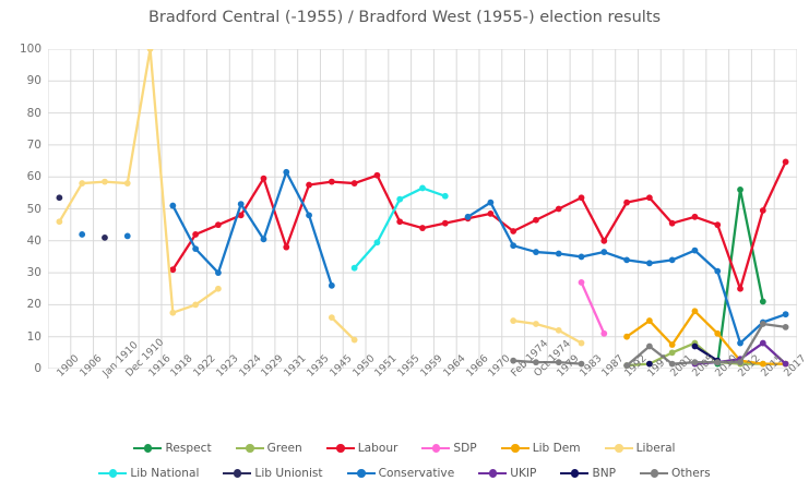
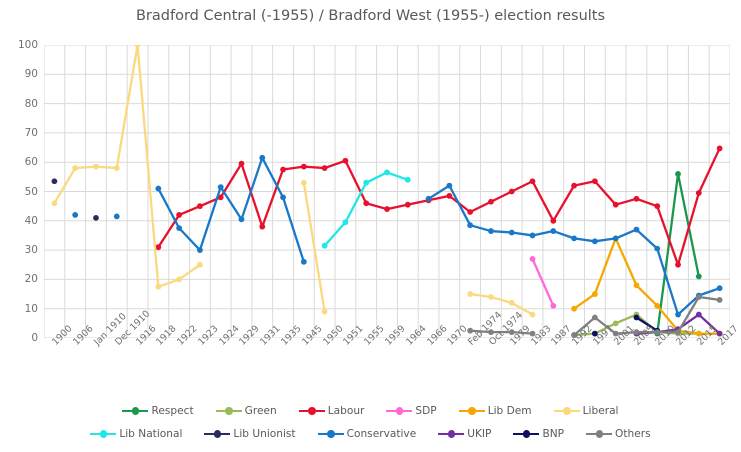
Liberal/1945: 16 -> 53
Lib Dem/2001: 8 -> 34
